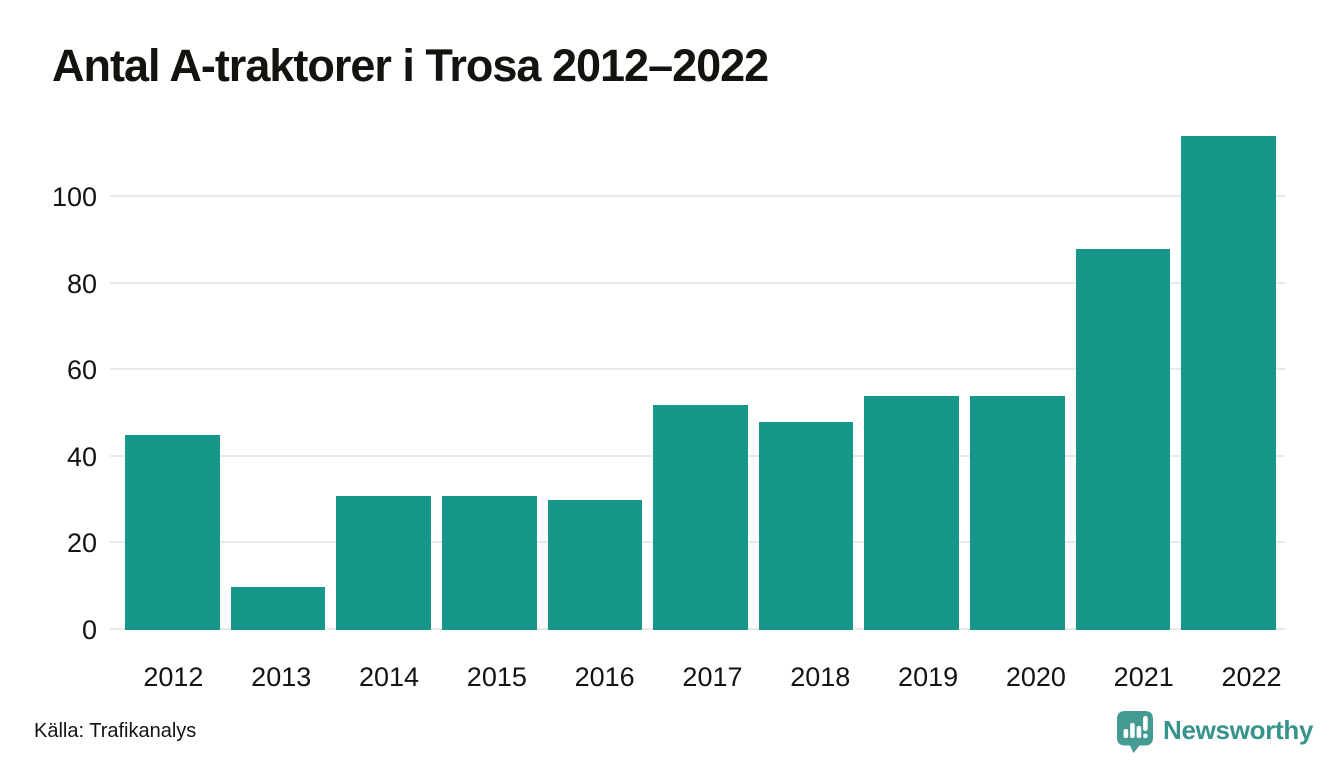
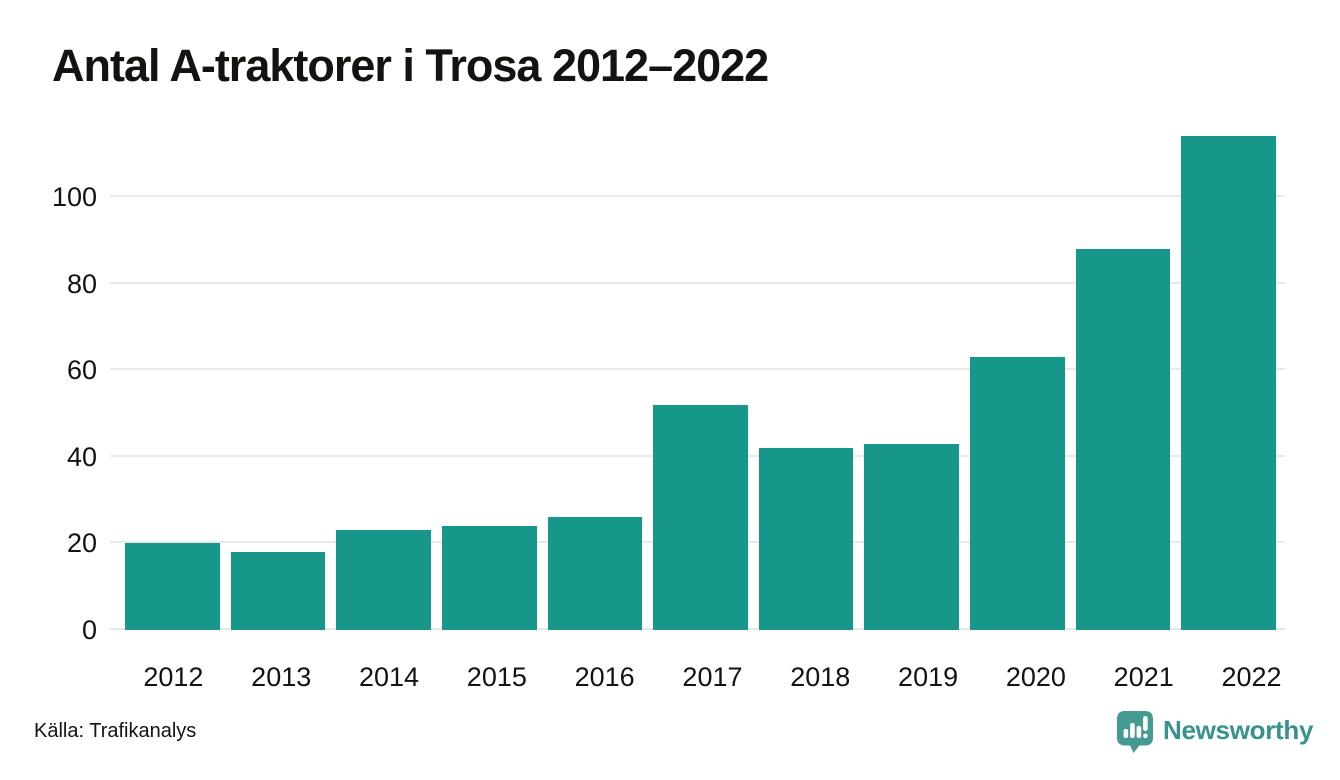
2012: 45 -> 20
2013: 10 -> 18
2014: 31 -> 23
2015: 31 -> 24
2016: 30 -> 26
2018: 48 -> 42
2019: 54 -> 43
2020: 54 -> 63
